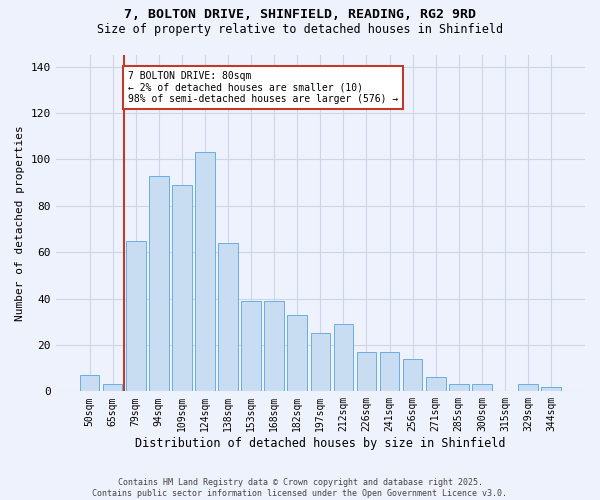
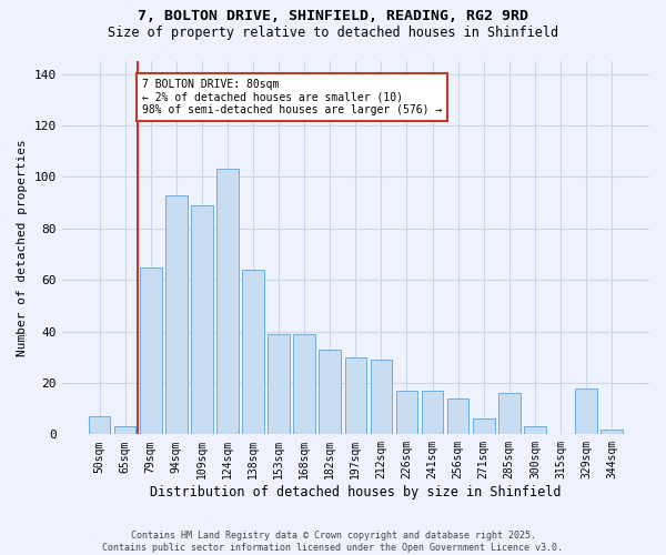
197sqm: 25 -> 30
285sqm: 3 -> 16
329sqm: 3 -> 18
